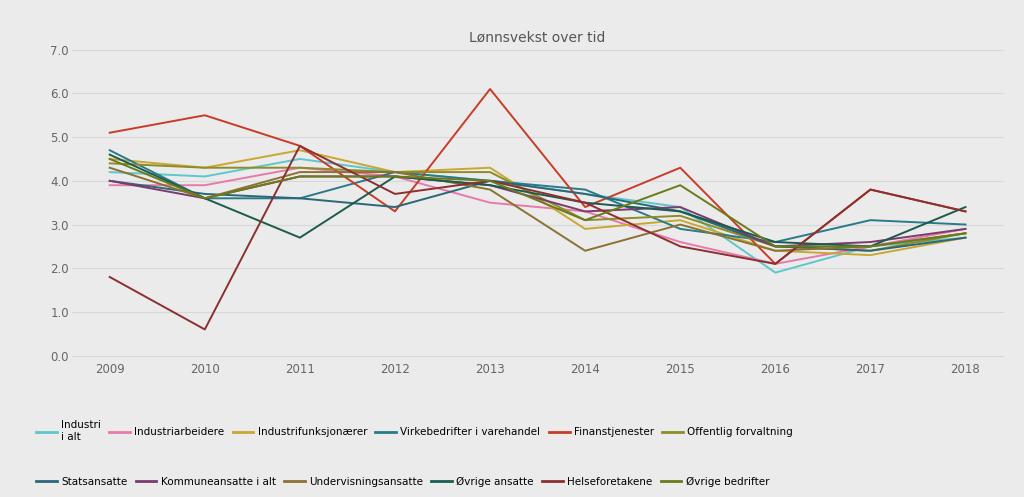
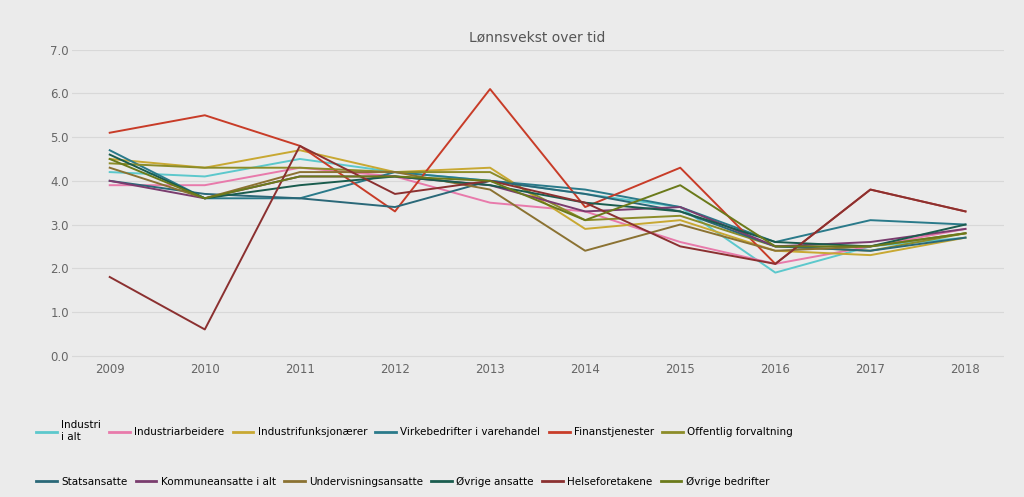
Øvrige ansatte/2011: 2.7 -> 3.9
Virkebedrifter i varehandel/2015: 2.9 -> 3.4
Øvrige ansatte/2018: 3.4 -> 3.0
